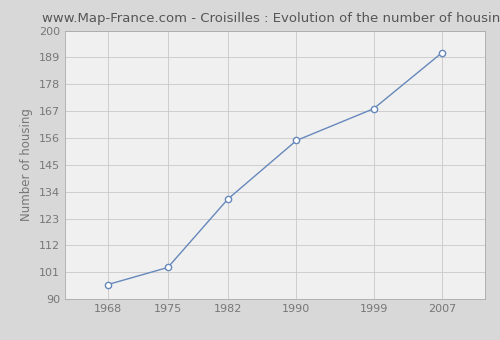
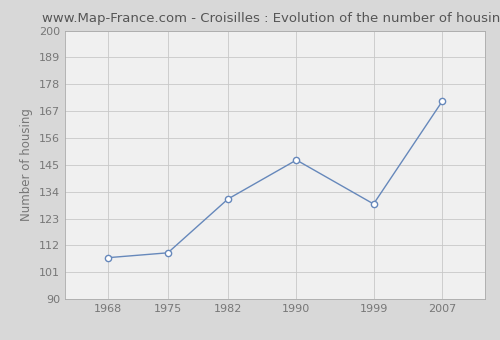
1968: 96 -> 107
1975: 103 -> 109
1990: 155 -> 147
1999: 168 -> 129
2007: 191 -> 171
